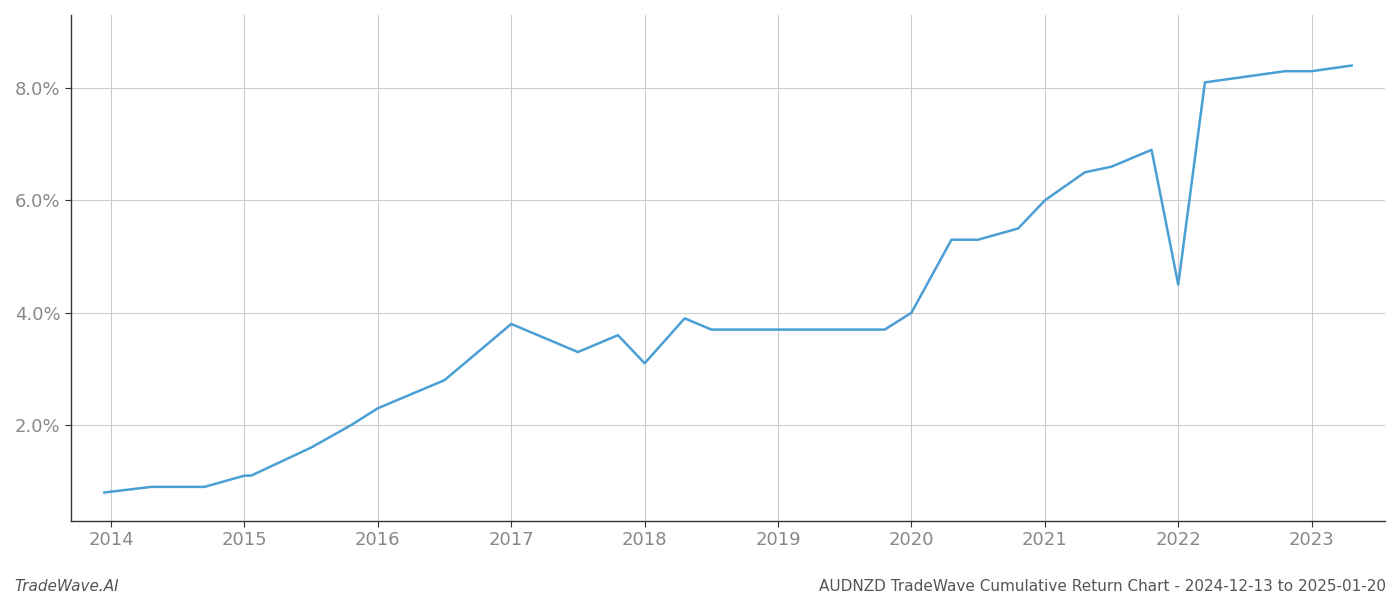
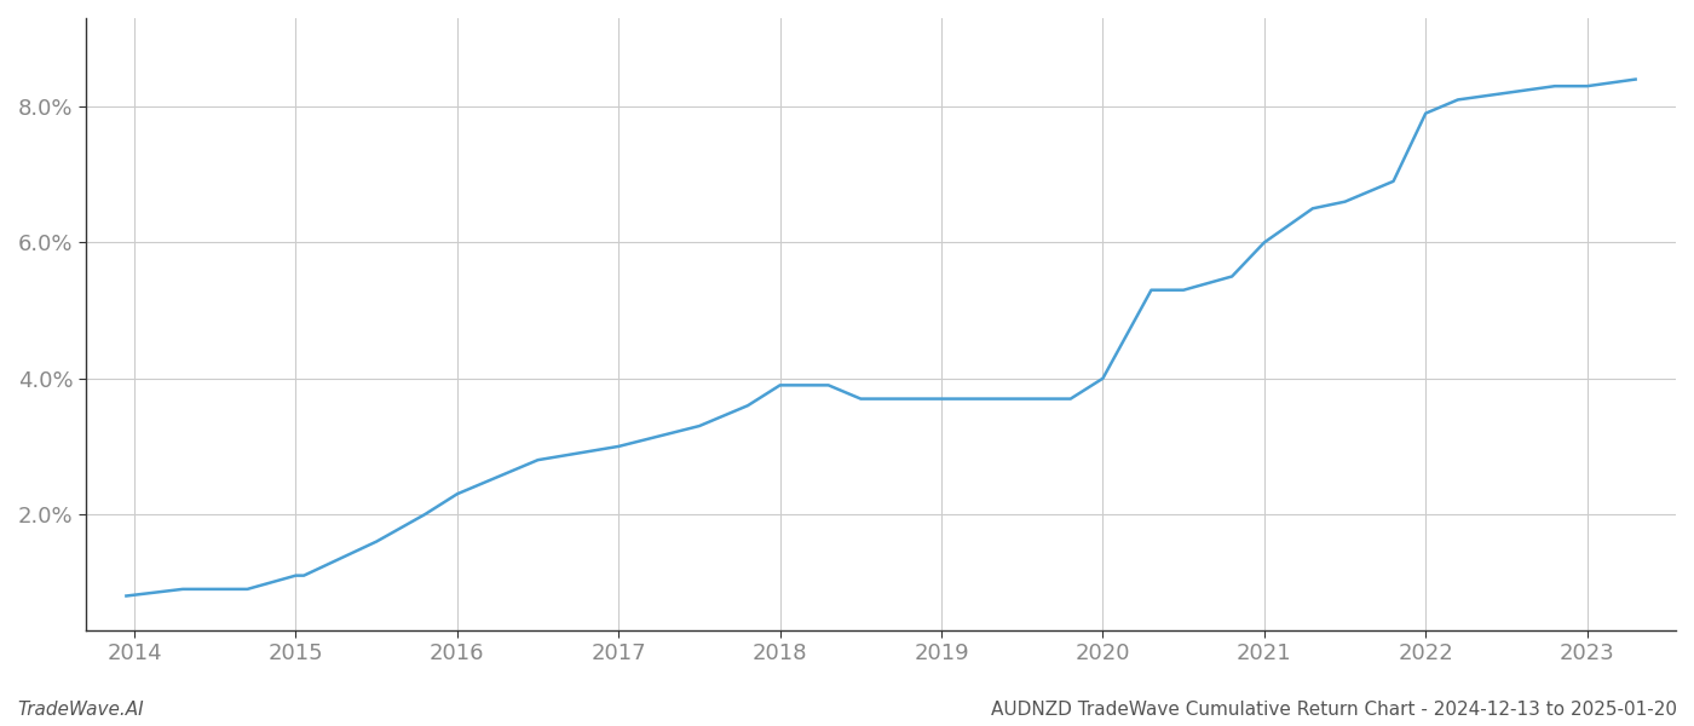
2017: 3.8% -> 3.0%
2018: 3.1% -> 3.9%
2022: 4.5% -> 7.9%
